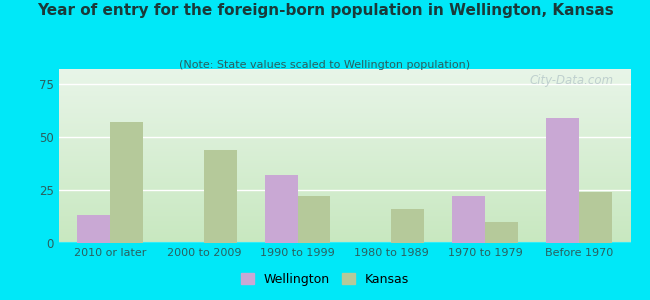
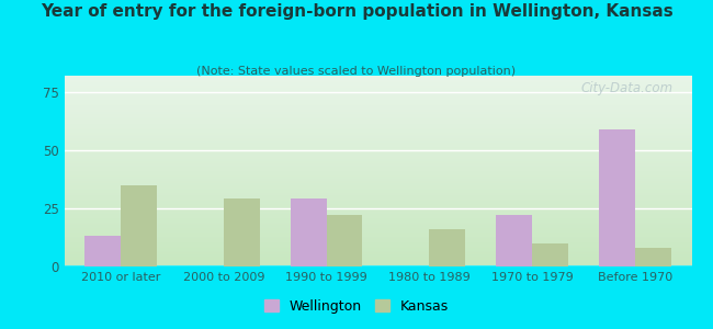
Kansas/2010 or later: 57 -> 35
Kansas/2000 to 2009: 44 -> 29
Wellington/1990 to 1999: 32 -> 29
Kansas/Before 1970: 24 -> 8
